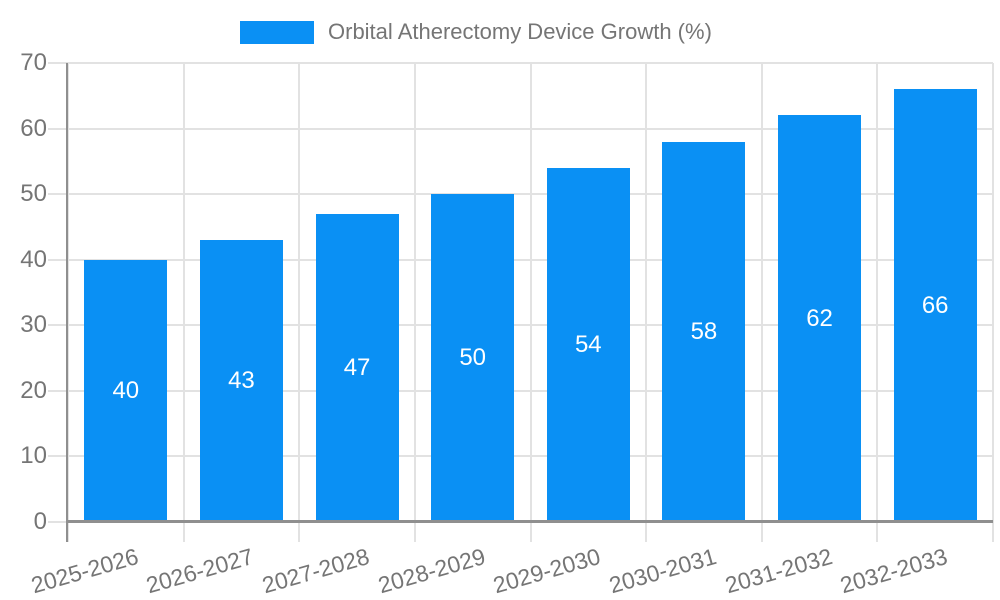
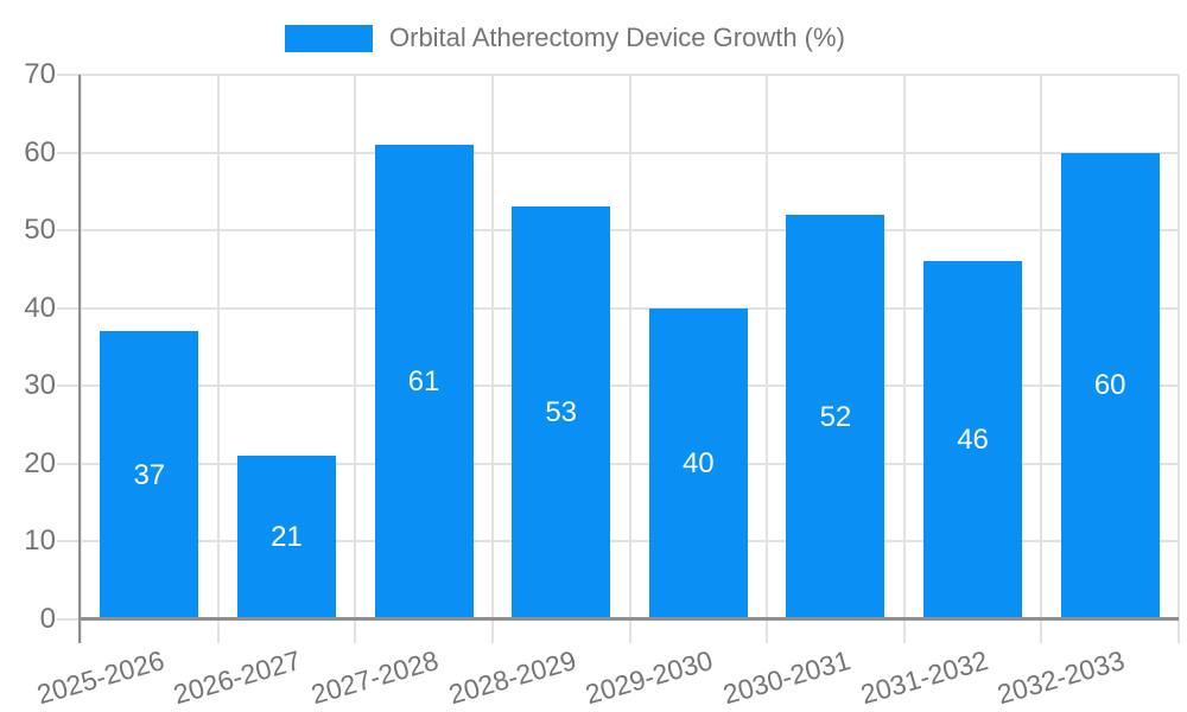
2025-2026: 40 -> 37
2026-2027: 43 -> 21
2027-2028: 47 -> 61
2028-2029: 50 -> 53
2029-2030: 54 -> 40
2030-2031: 58 -> 52
2031-2032: 62 -> 46
2032-2033: 66 -> 60
